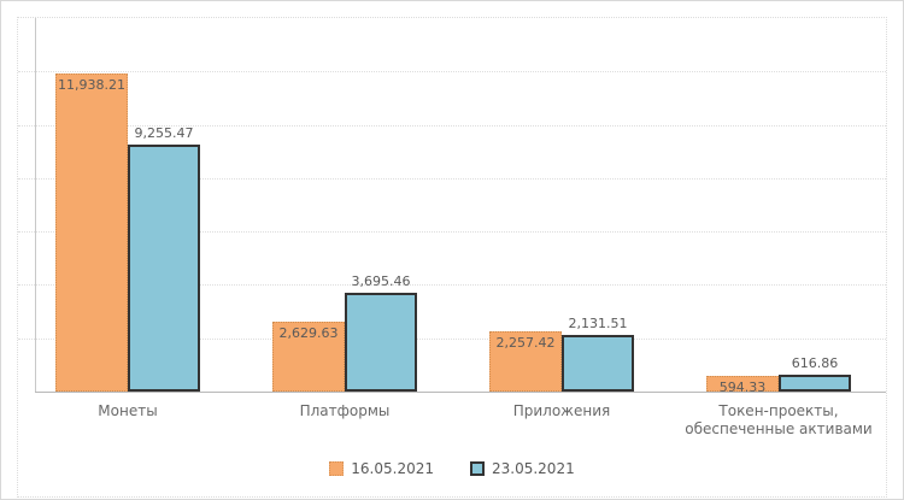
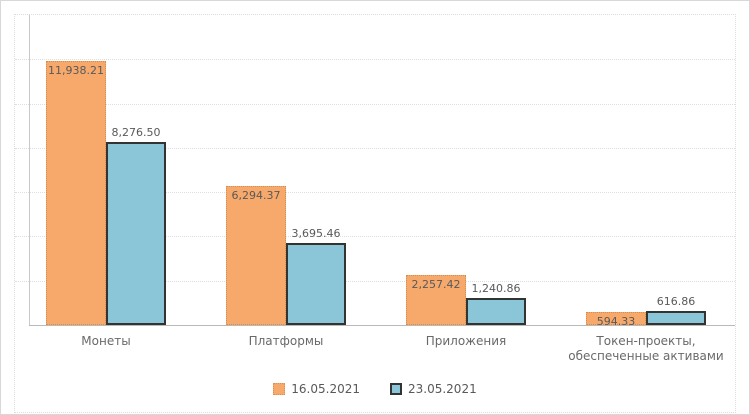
23.05.2021/Монеты: 9,255.47 -> 8,276.50
16.05.2021/Платформы: 2,629.63 -> 6,294.37
23.05.2021/Приложения: 2,131.51 -> 1,240.86
